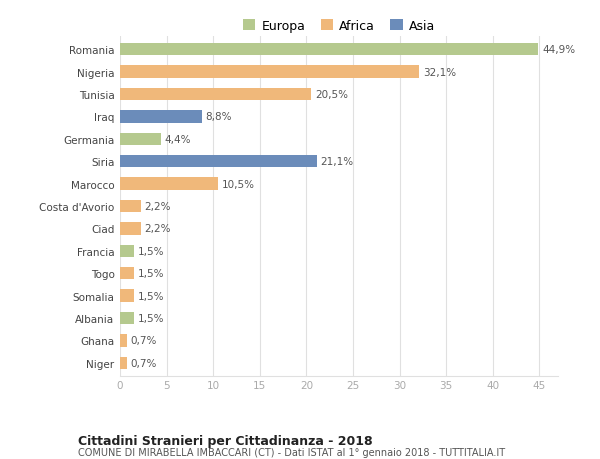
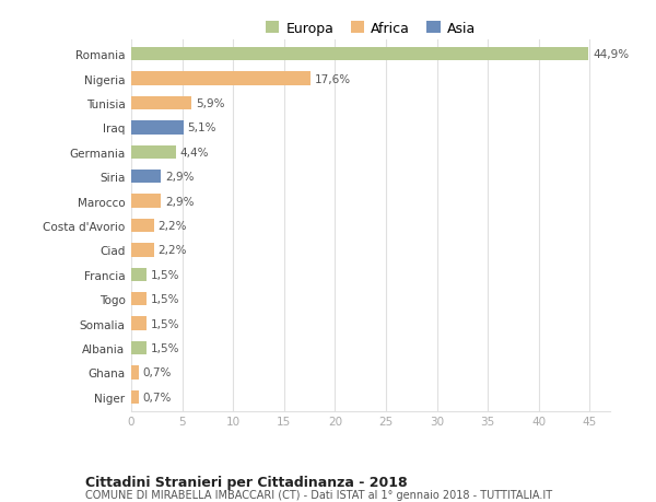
Nigeria: 32,1% -> 17,6%
Tunisia: 20,5% -> 5,9%
Iraq: 8,8% -> 5,1%
Siria: 21,1% -> 2,9%
Marocco: 10,5% -> 2,9%
